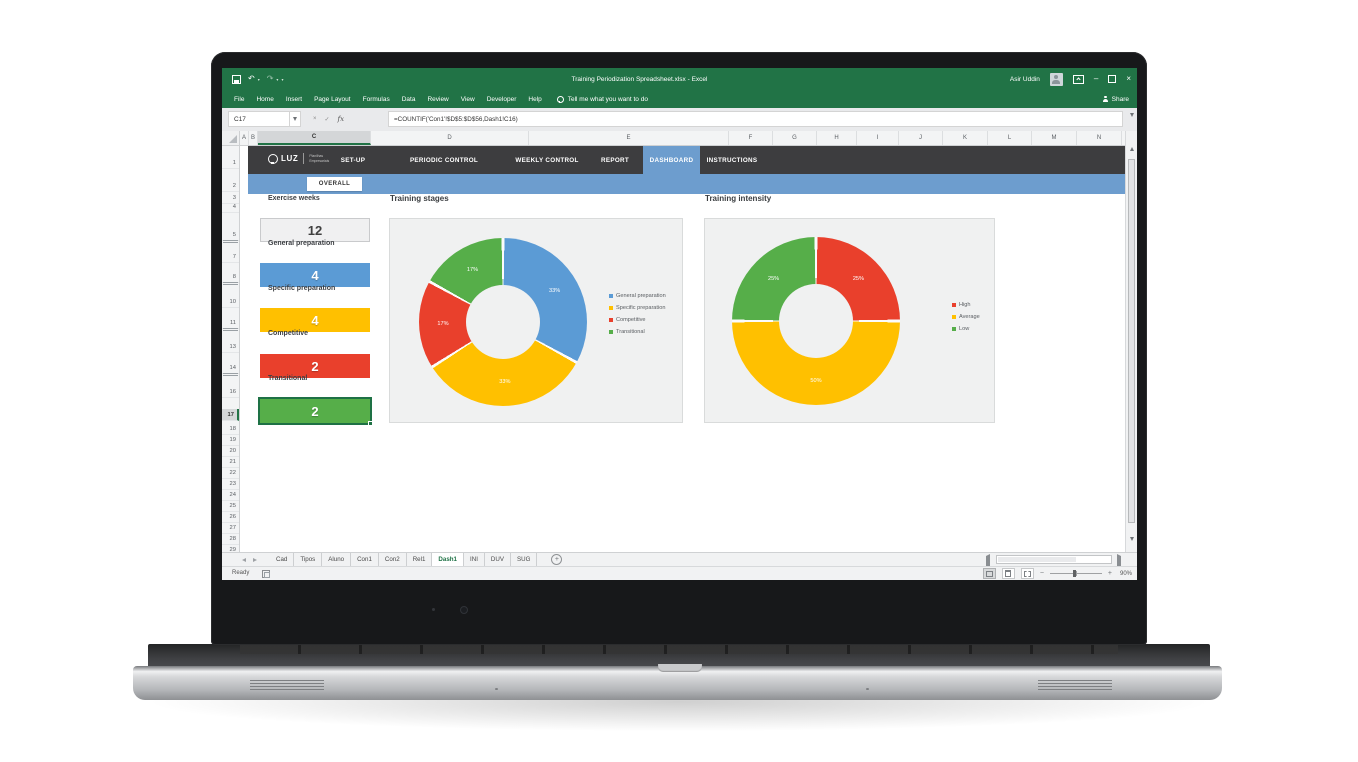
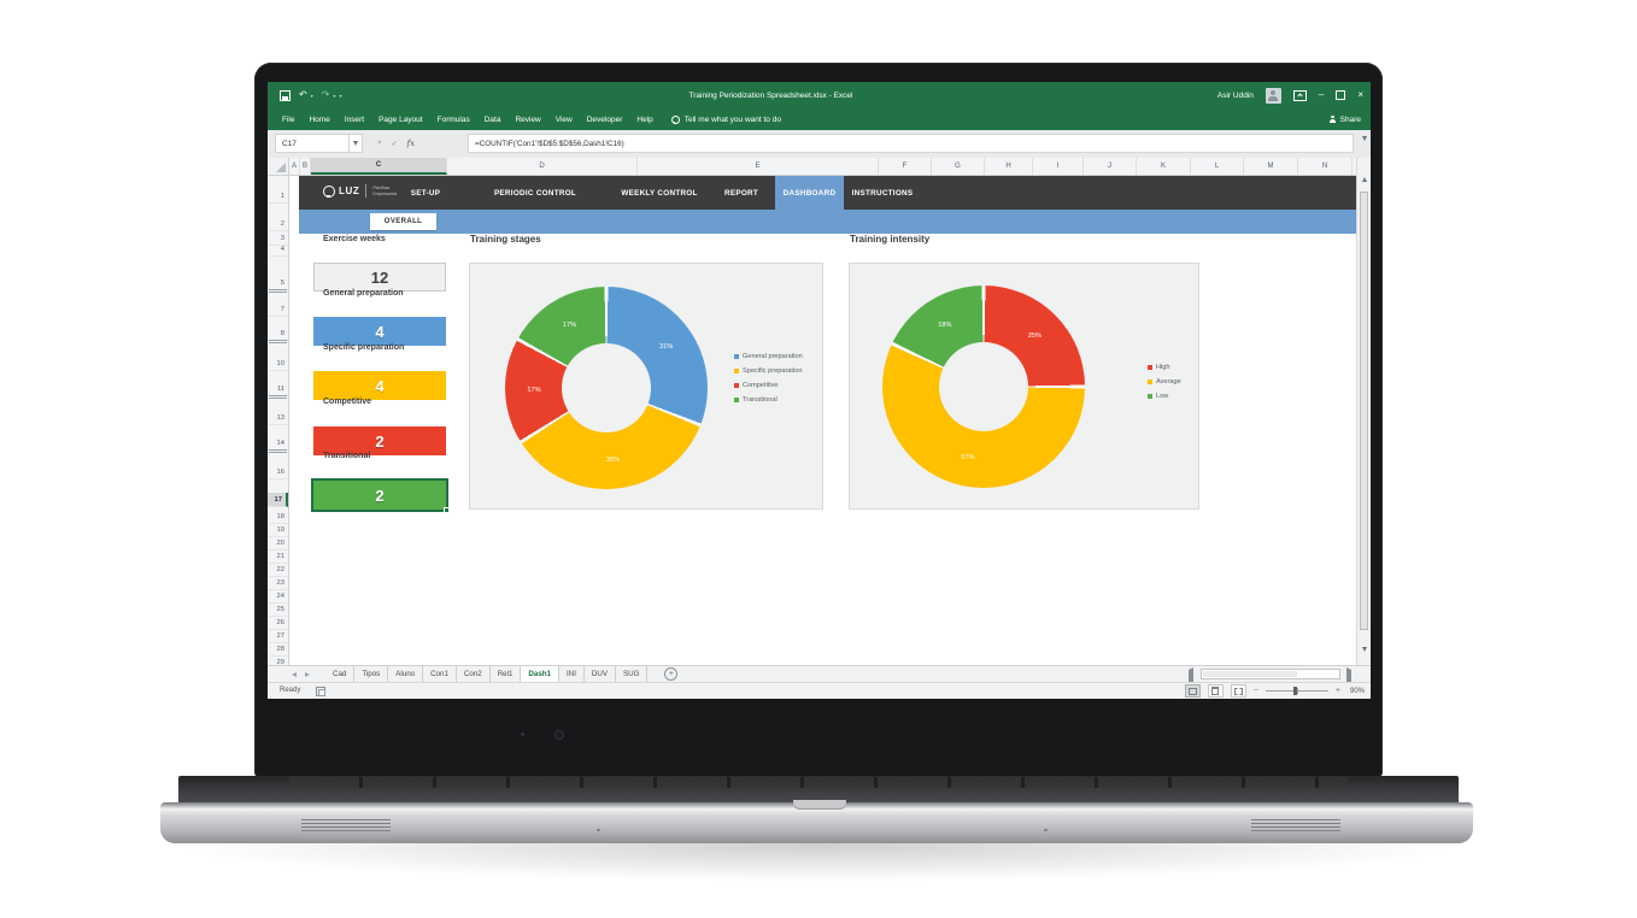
Training stages/General preparation: 33% -> 31%
Training stages/Specific preparation: 33% -> 35%
Training intensity/Average: 50% -> 57%
Training intensity/Low: 25% -> 18%
